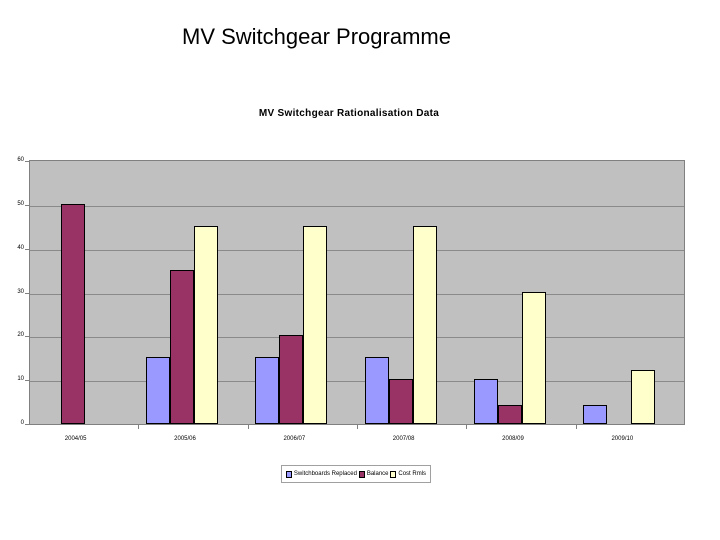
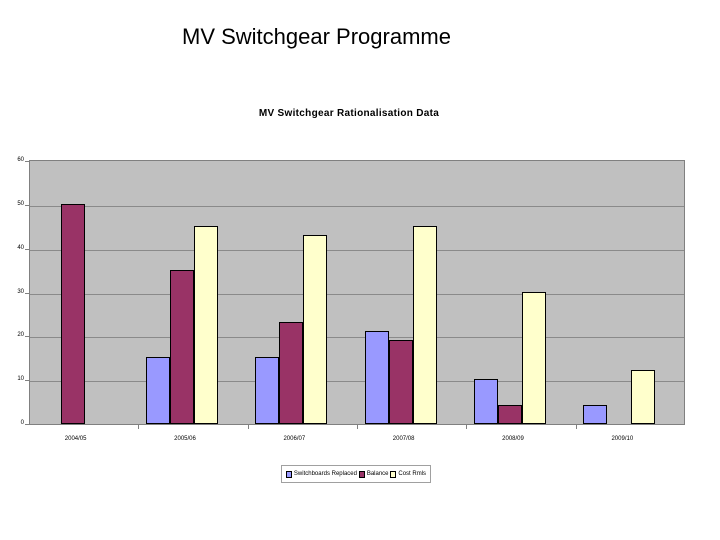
Balance/2006/07: 20 -> 23
Cost Rmls/2006/07: 45 -> 43
Switchboards Replaced/2007/08: 15 -> 21
Balance/2007/08: 10 -> 19
